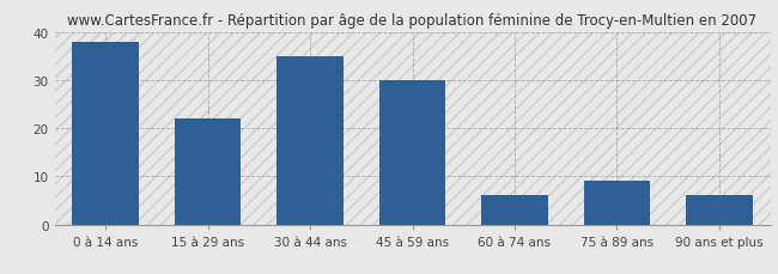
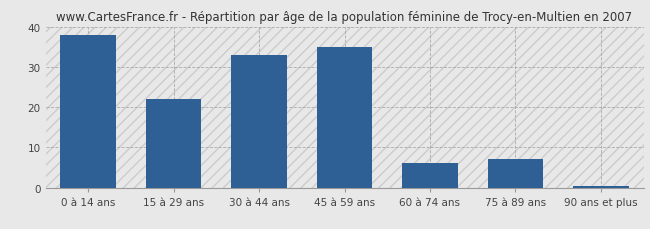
30 à 44 ans: 35.0 -> 33.0
45 à 59 ans: 30.0 -> 35.0
75 à 89 ans: 9.0 -> 7.0
90 ans et plus: 6.0 -> 0.4
